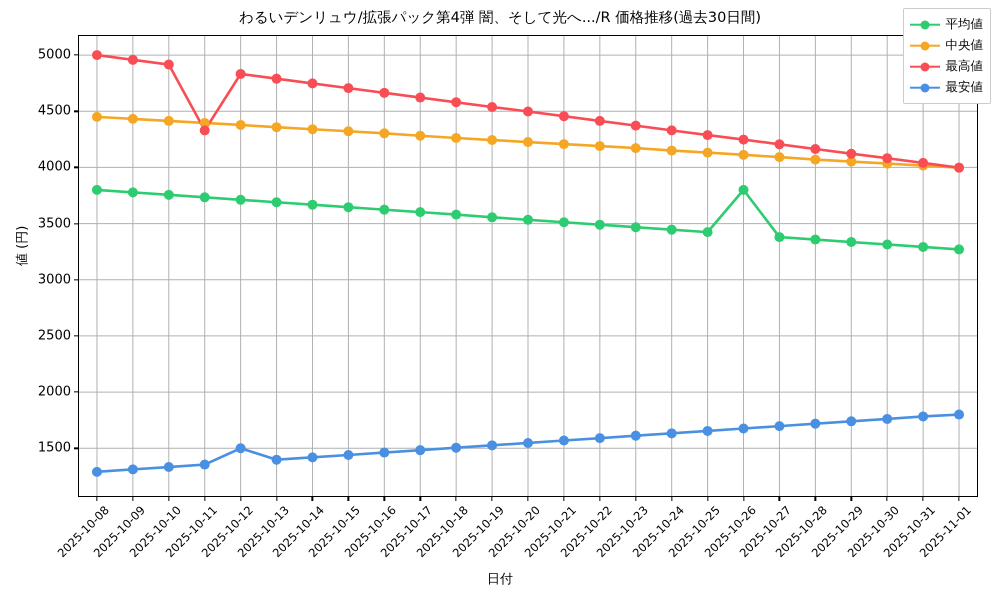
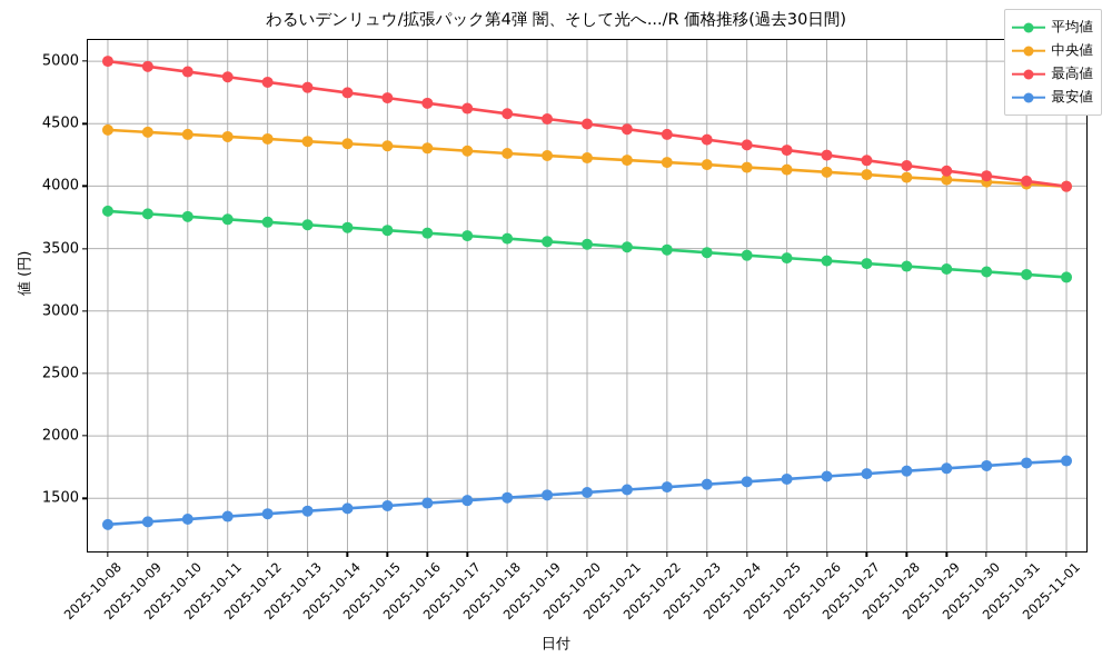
最高値/2025-10-11: 4330 -> 4870
最安値/2025-10-12: 1500 -> 1380
平均値/2025-10-26: 3800 -> 3400
